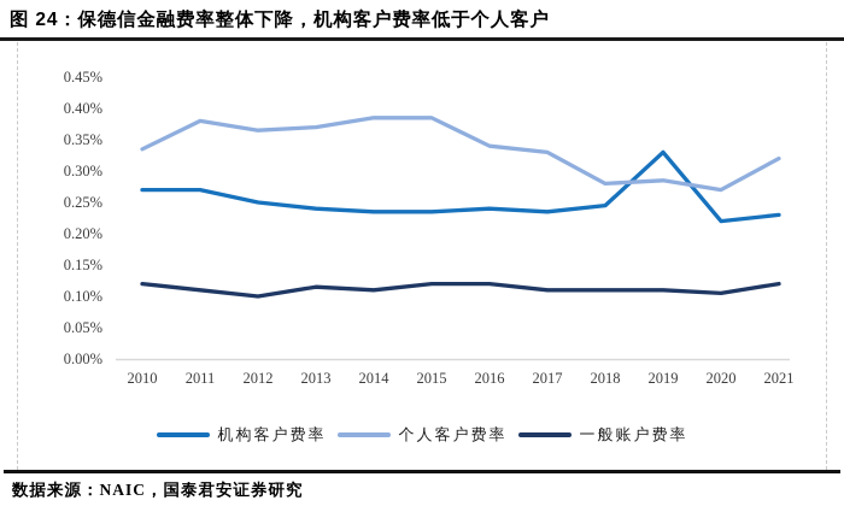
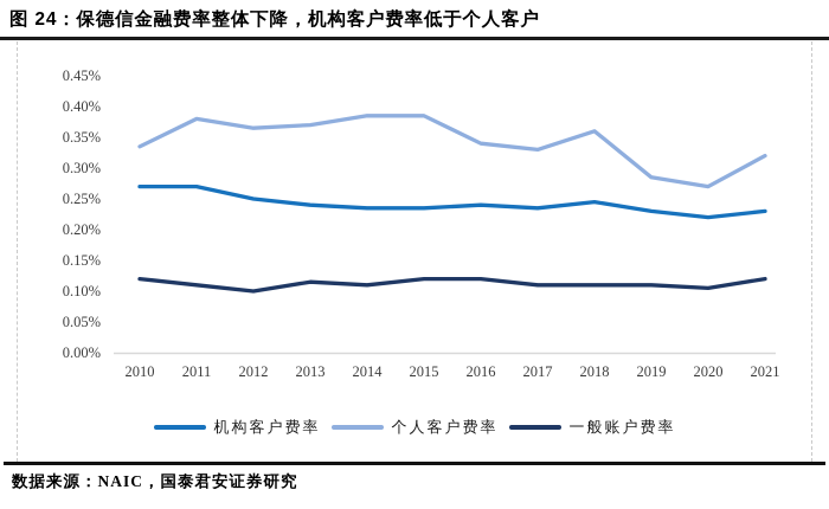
个人客户费率/2018: 0.28% -> 0.36%
机构客户费率/2019: 0.33% -> 0.23%
